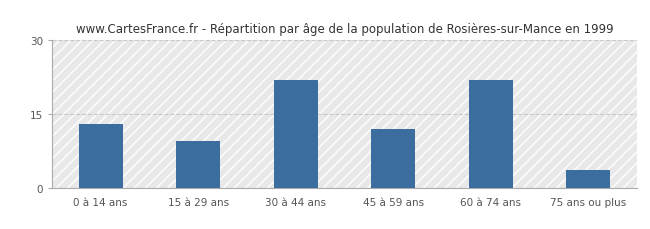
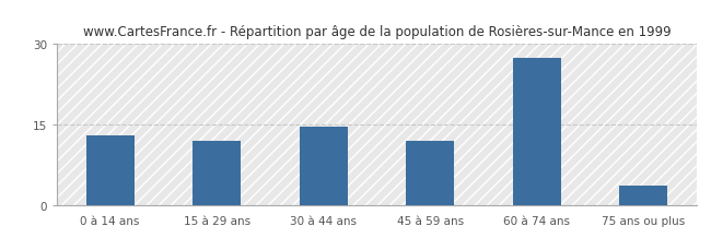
15 à 29 ans: 9.5 -> 12.0
30 à 44 ans: 22.0 -> 14.5
60 à 74 ans: 22.0 -> 27.5
